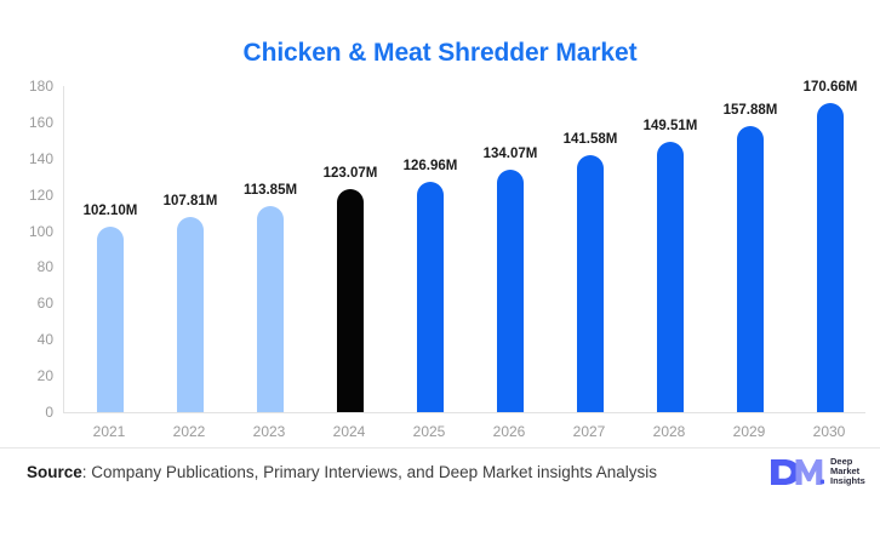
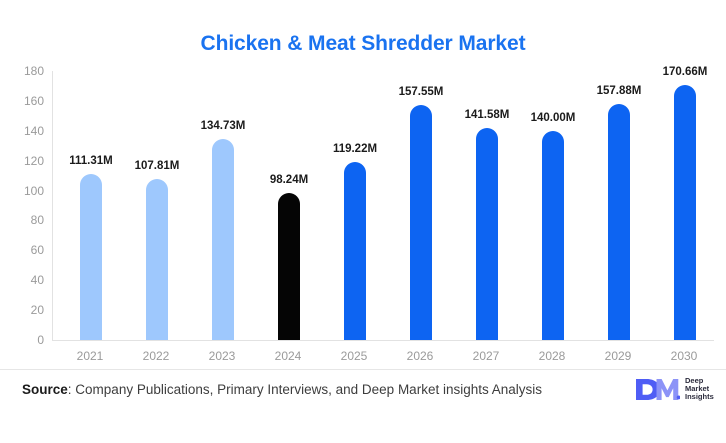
2021: 102.10M -> 111.31M
2023: 113.85M -> 134.73M
2024: 123.07M -> 98.24M
2025: 126.96M -> 119.22M
2026: 134.07M -> 157.55M
2028: 149.51M -> 140.00M
